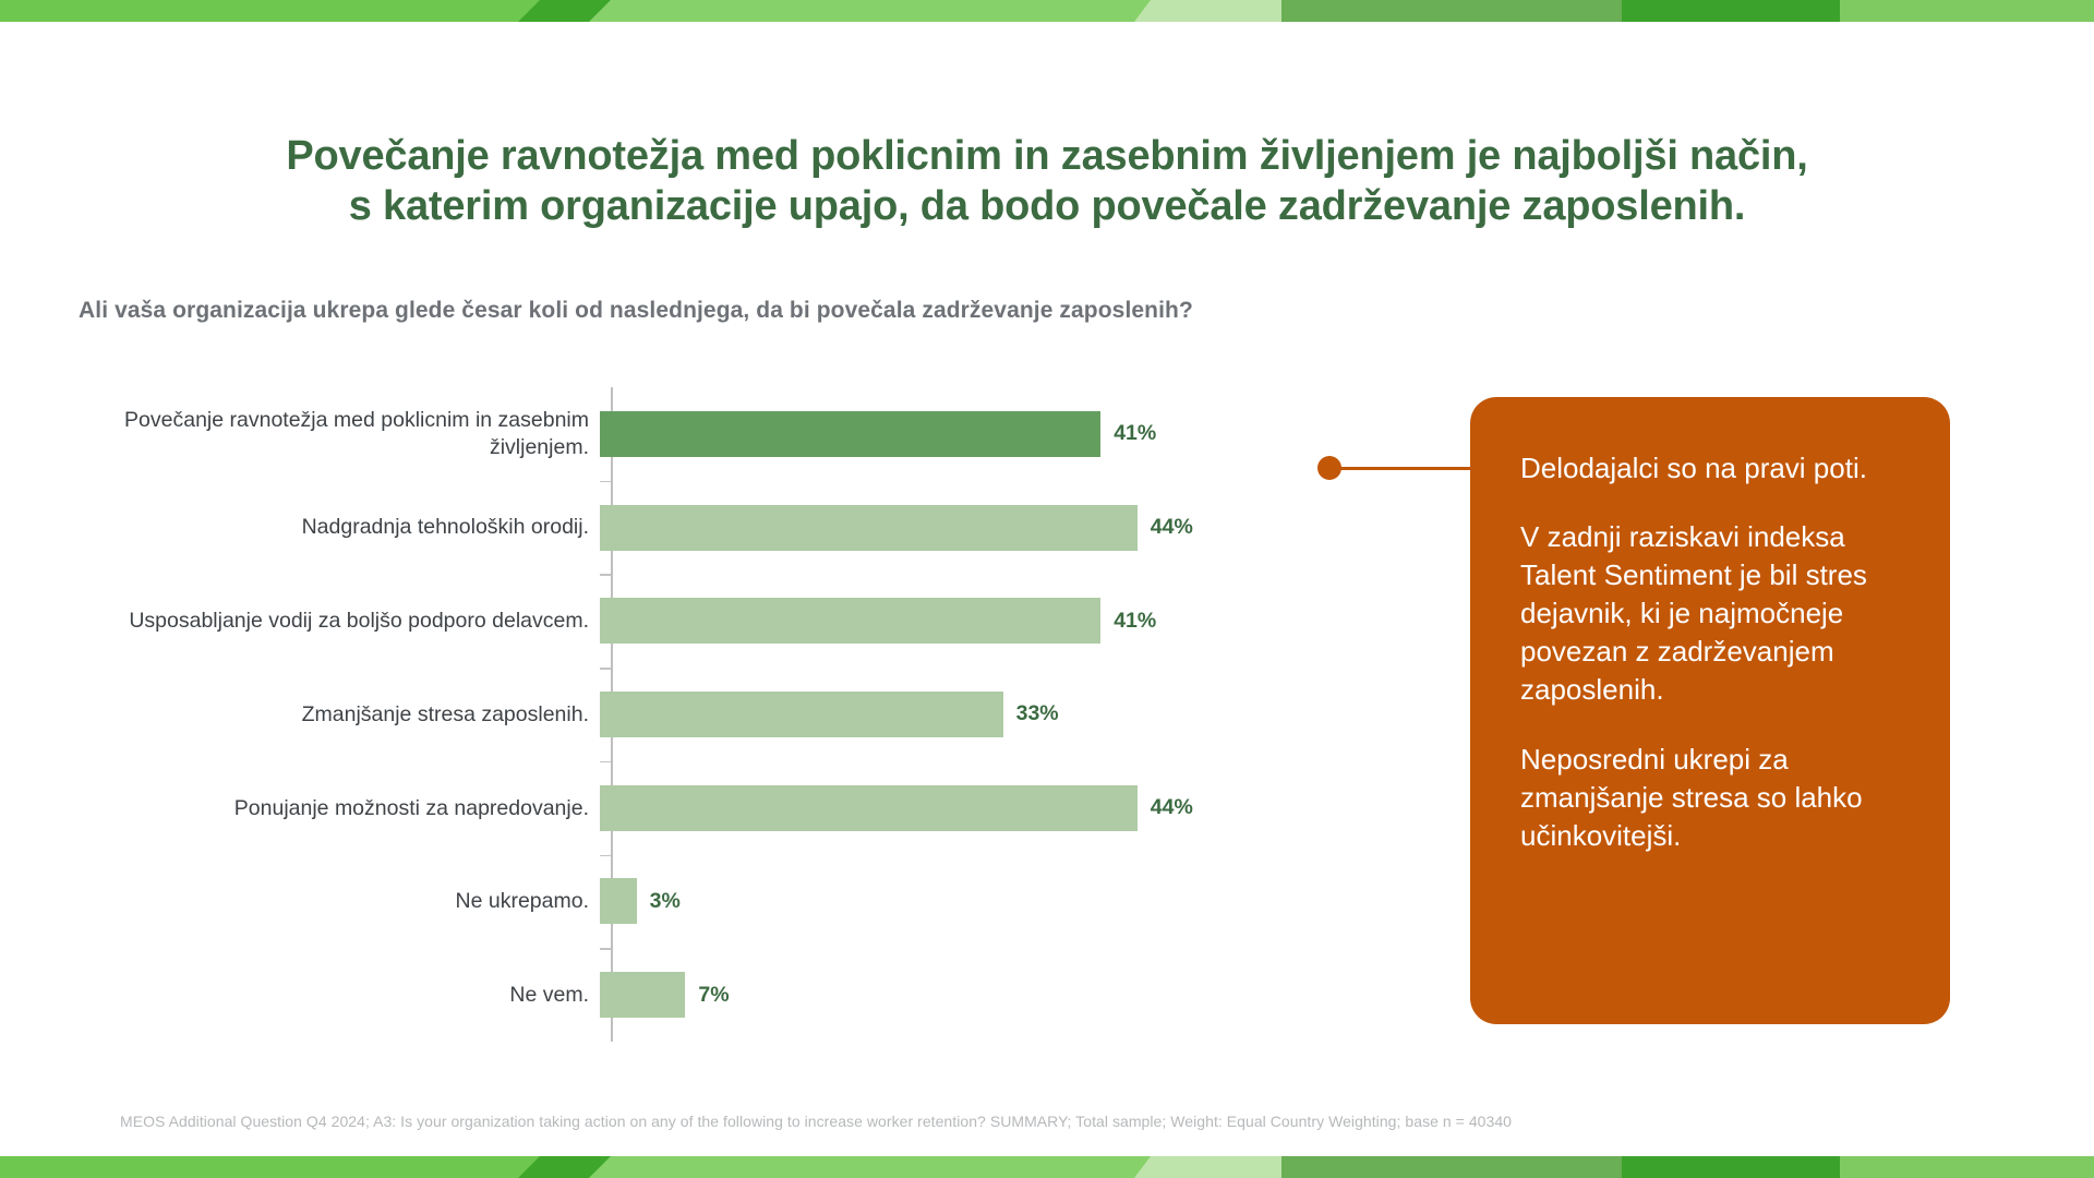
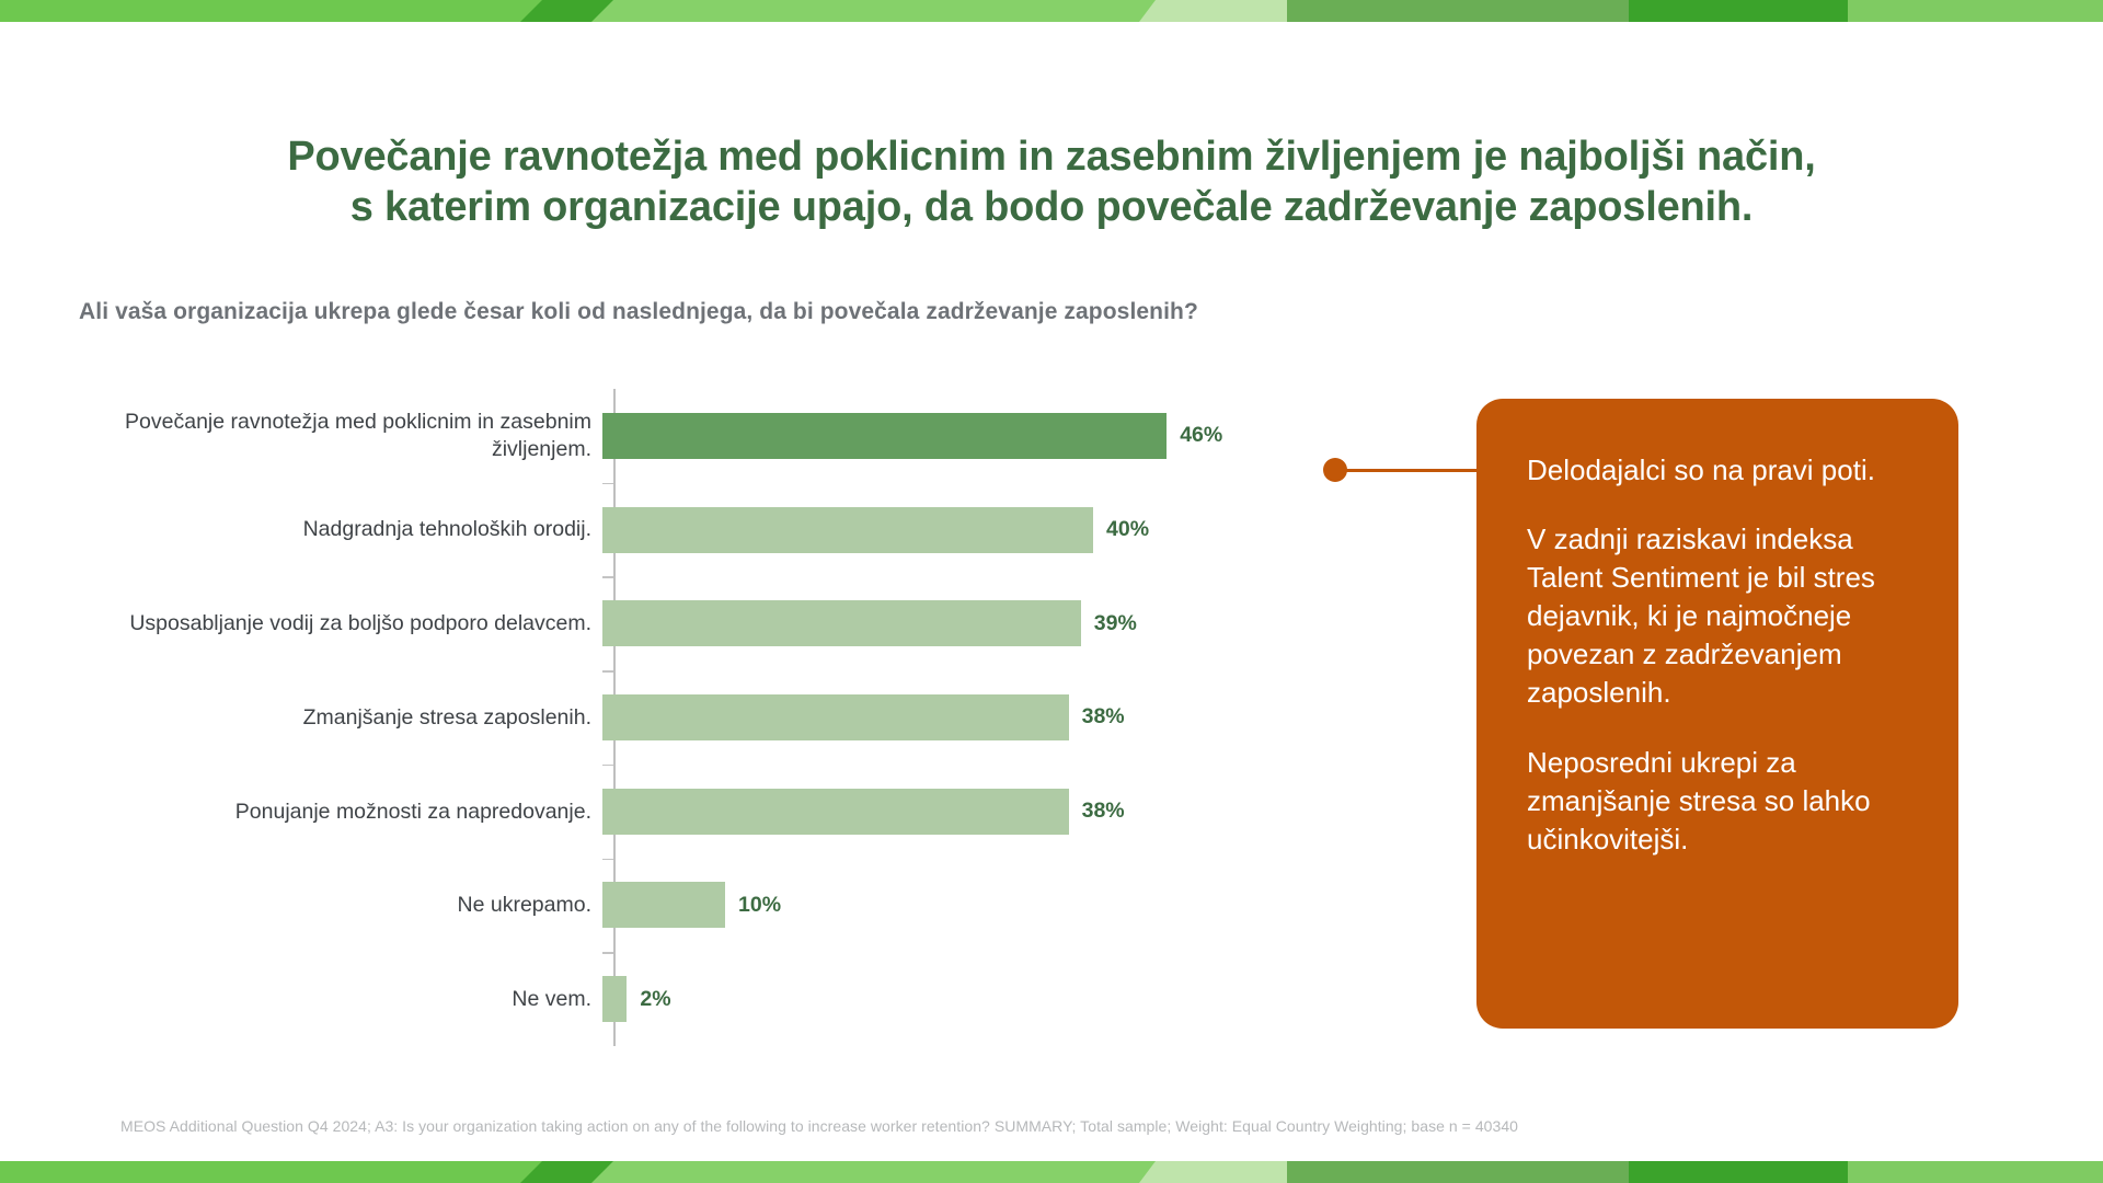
Povečanje ravnotežja med poklicnim in zasebnim življenjem.: 41% -> 46%
Nadgradnja tehnoloških orodij.: 44% -> 40%
Usposabljanje vodij za boljšo podporo delavcem.: 41% -> 39%
Zmanjšanje stresa zaposlenih.: 33% -> 38%
Ponujanje možnosti za napredovanje.: 44% -> 38%
Ne ukrepamo.: 3% -> 10%
Ne vem.: 7% -> 2%
